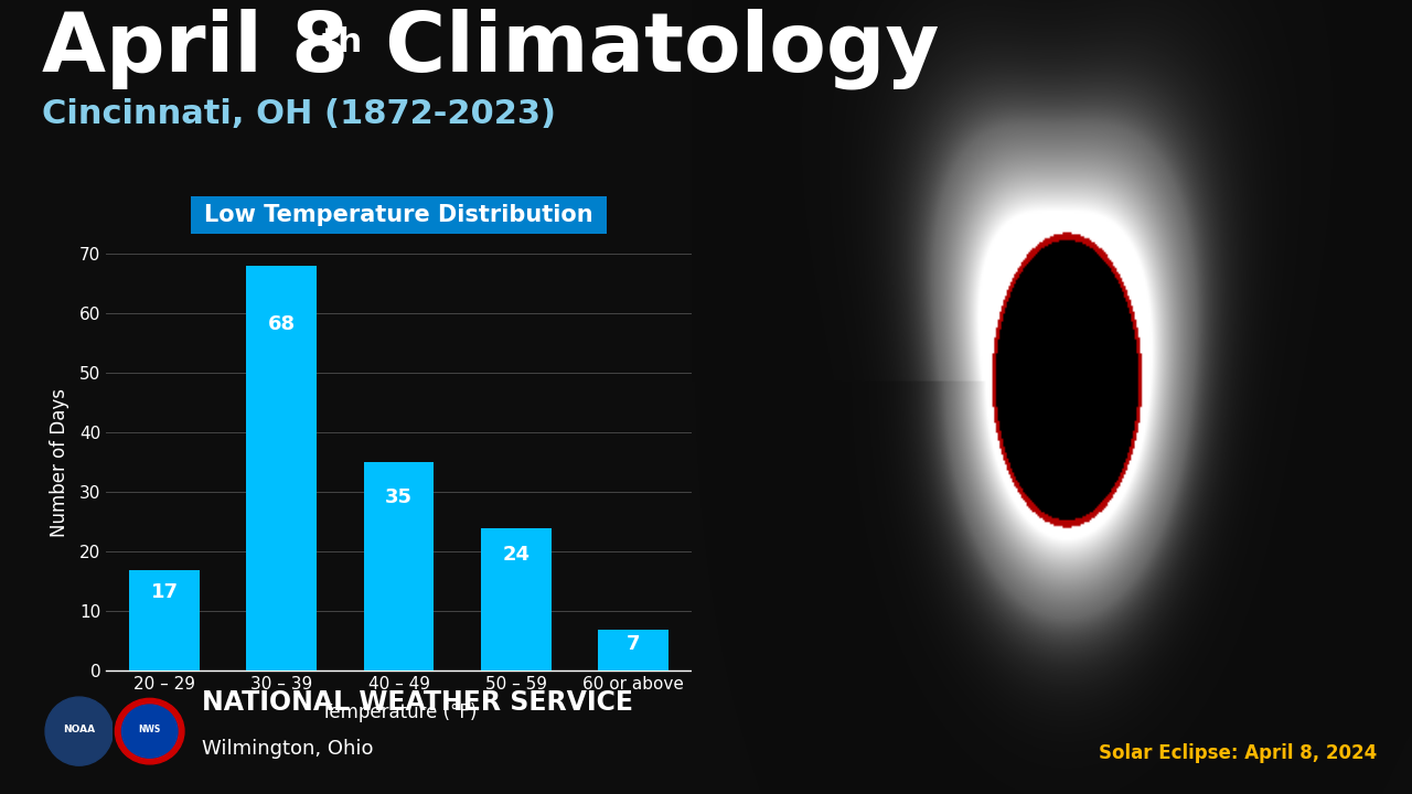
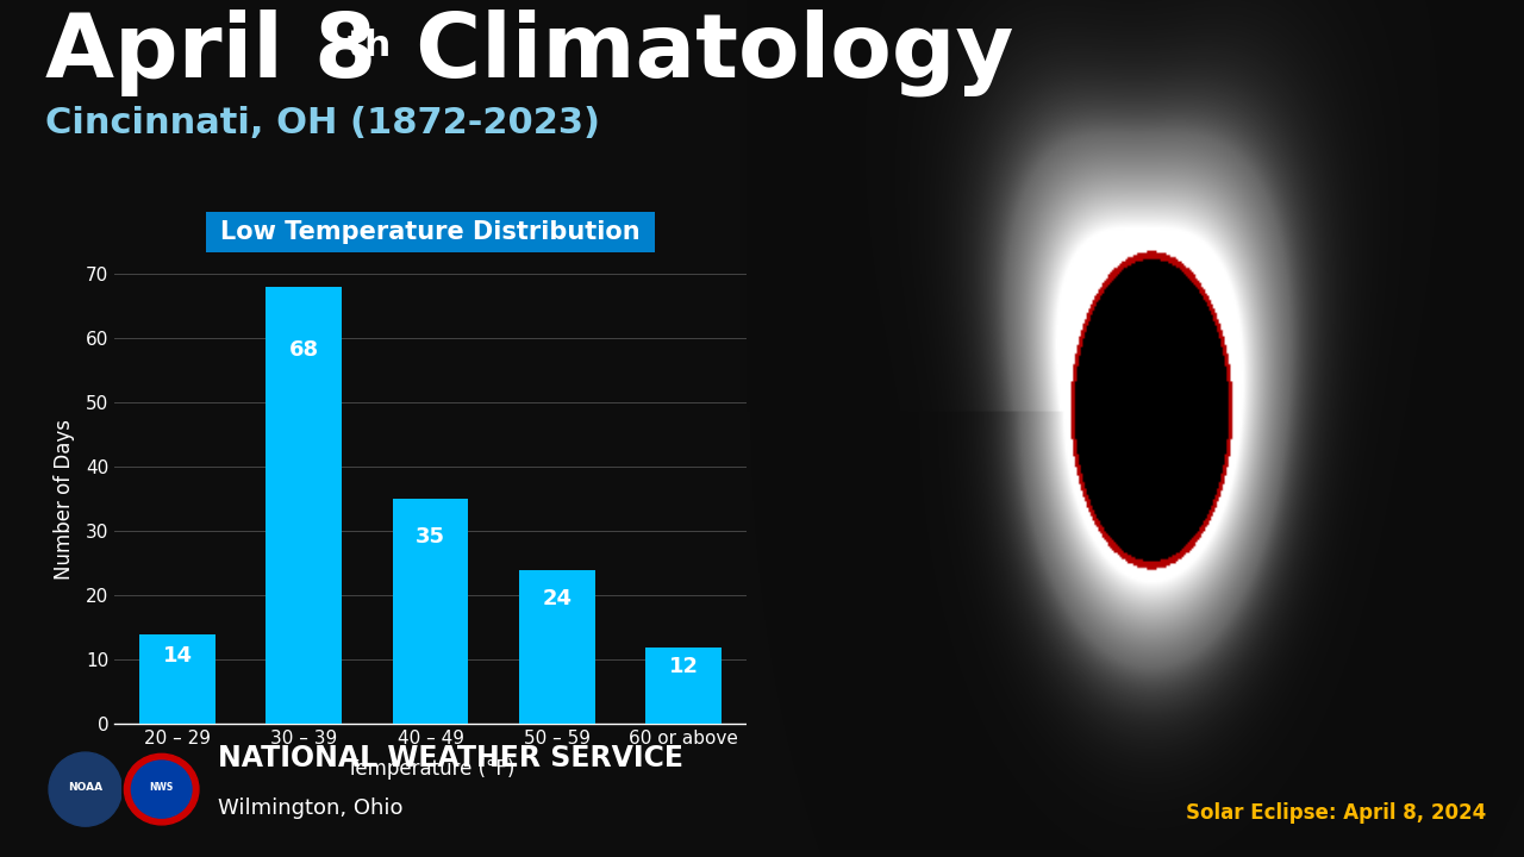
20 – 29: 17 -> 14
60 or above: 7 -> 12
